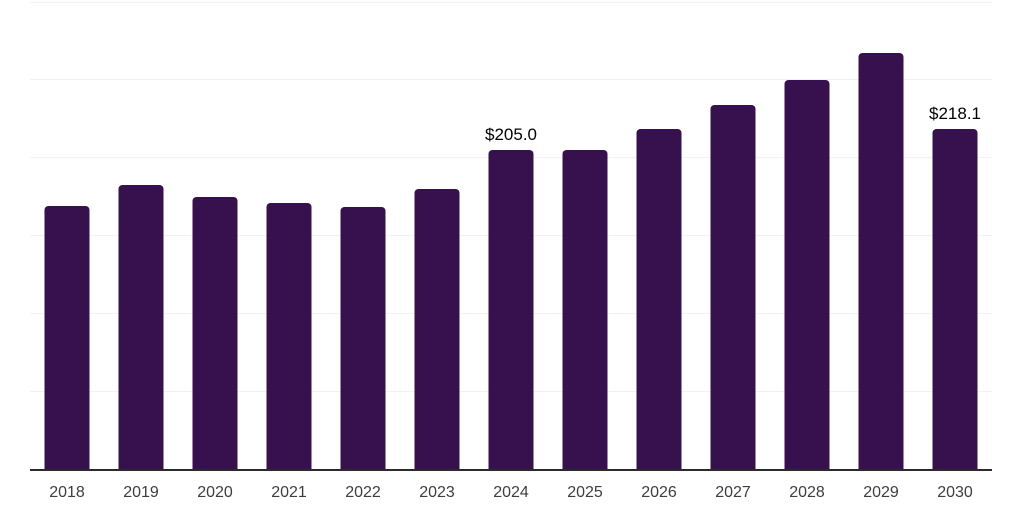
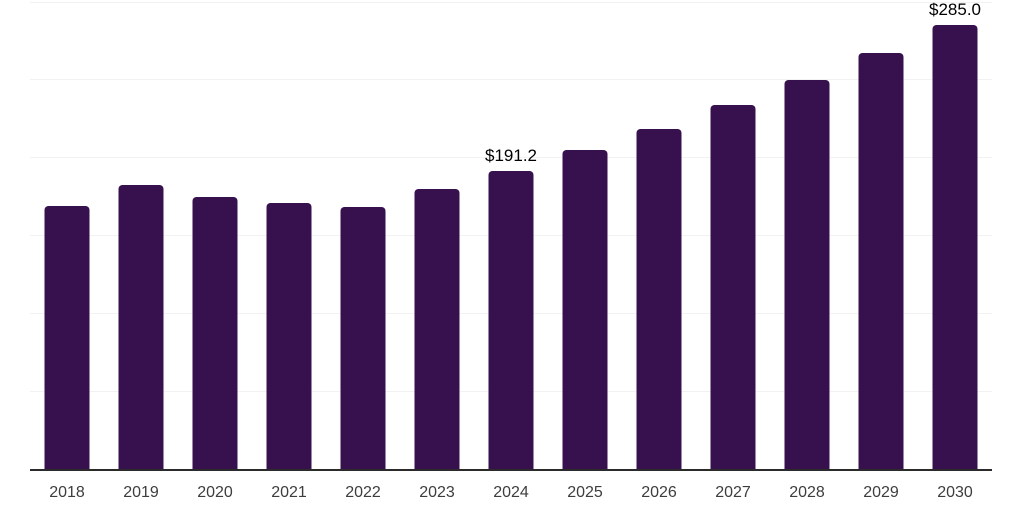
2024: $205.0 -> $191.2
2030: $218.1 -> $285.0
